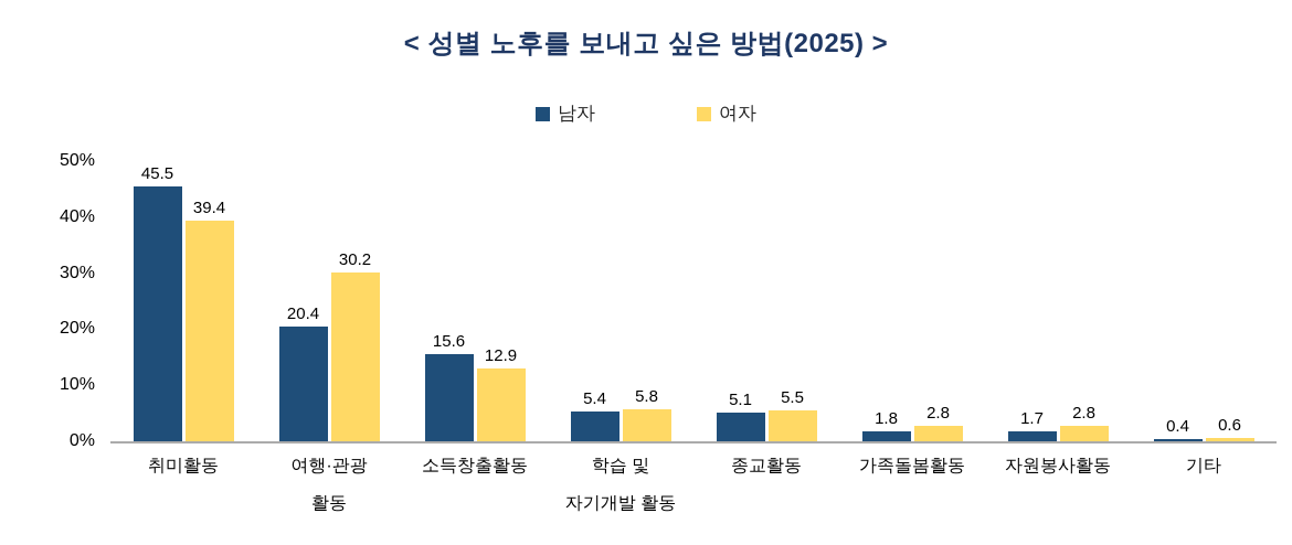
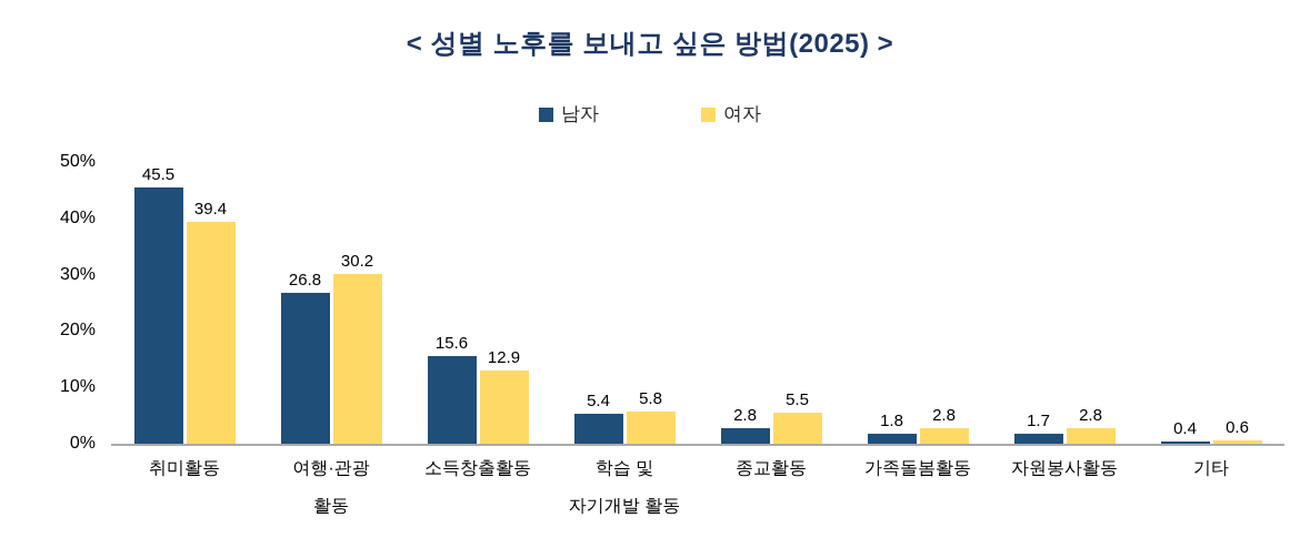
남자/여행·관광 활동: 20.4 -> 26.8
남자/종교활동: 5.1 -> 2.8
